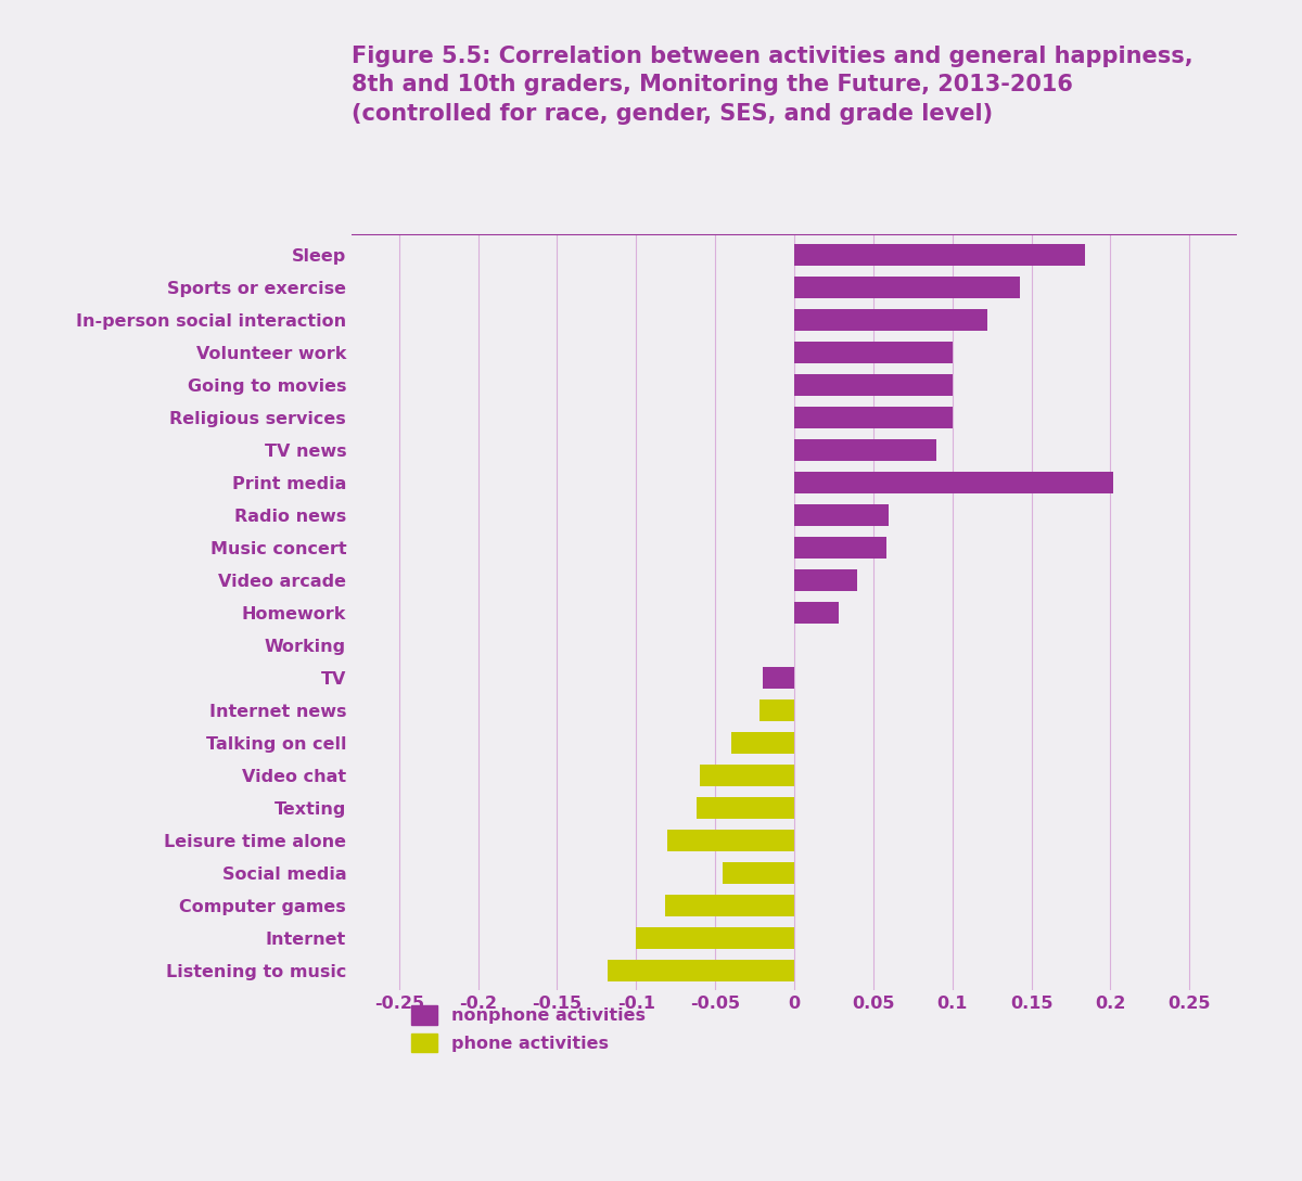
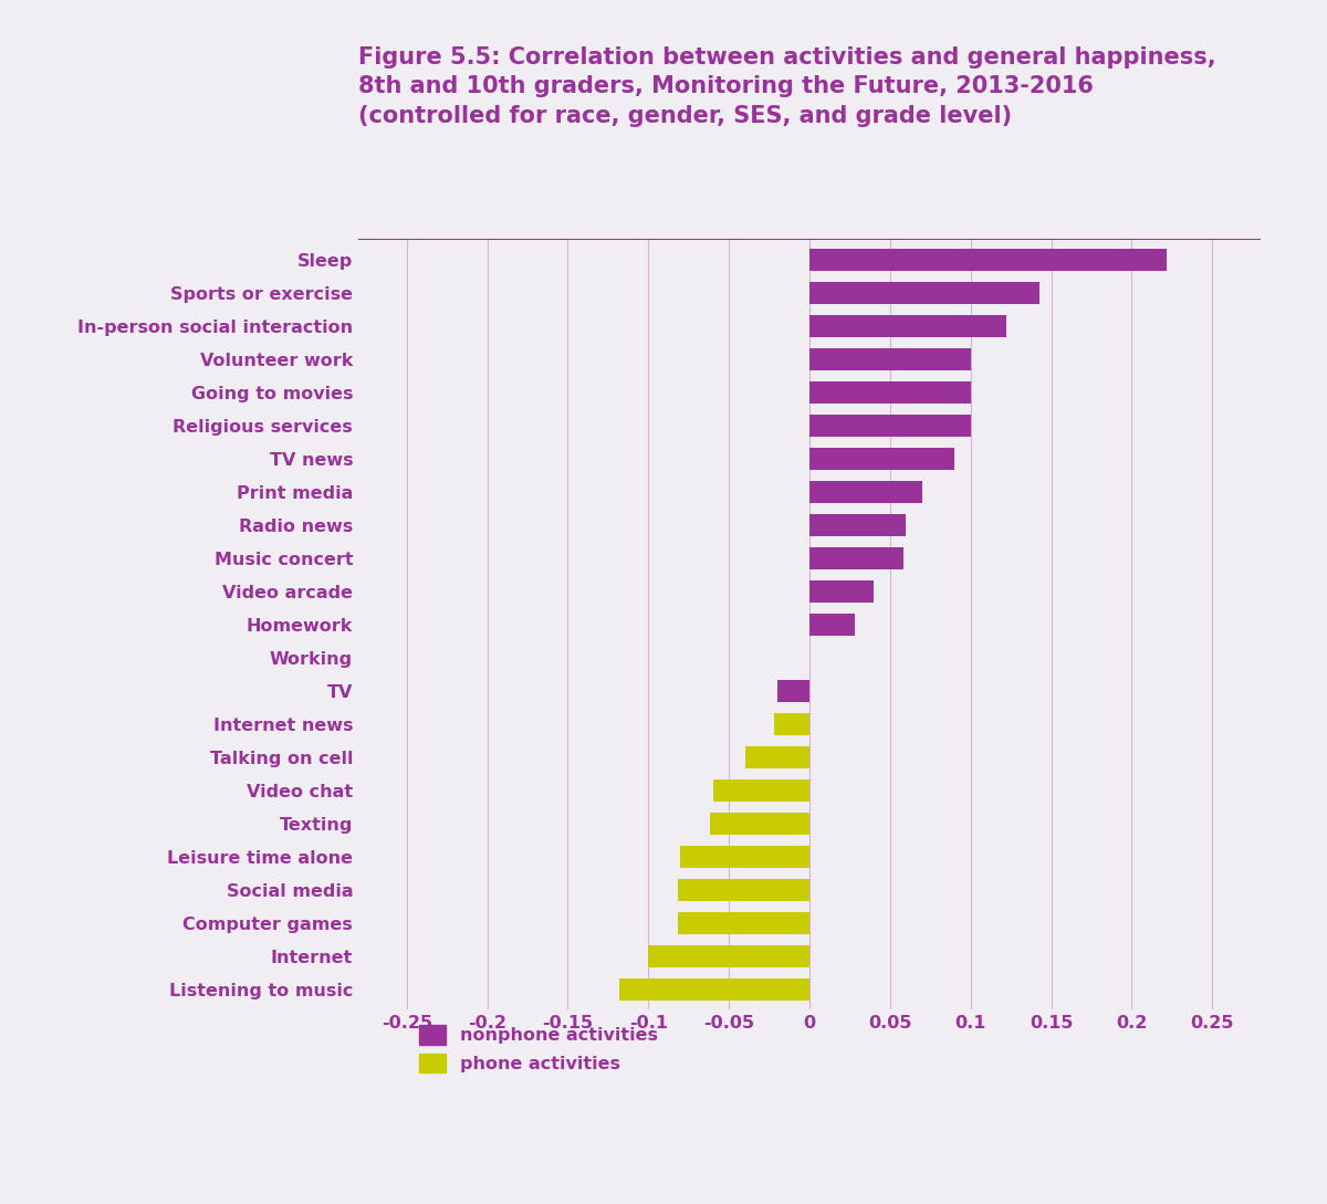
Sleep: 0.184 -> 0.222
Print media: 0.202 -> 0.070
Social media: -0.045 -> -0.082
